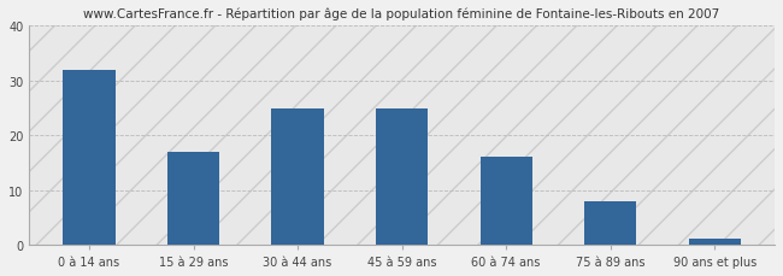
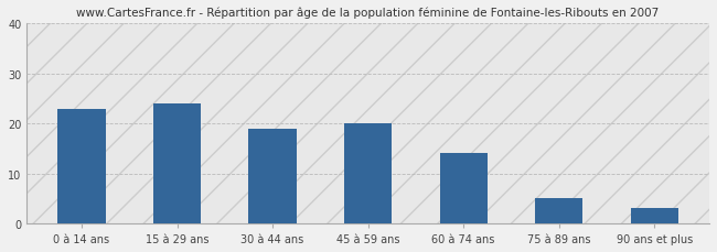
0 à 14 ans: 32 -> 23
15 à 29 ans: 17 -> 24
30 à 44 ans: 25 -> 19
45 à 59 ans: 25 -> 20
60 à 74 ans: 16 -> 14
75 à 89 ans: 8 -> 5
90 ans et plus: 1 -> 3
